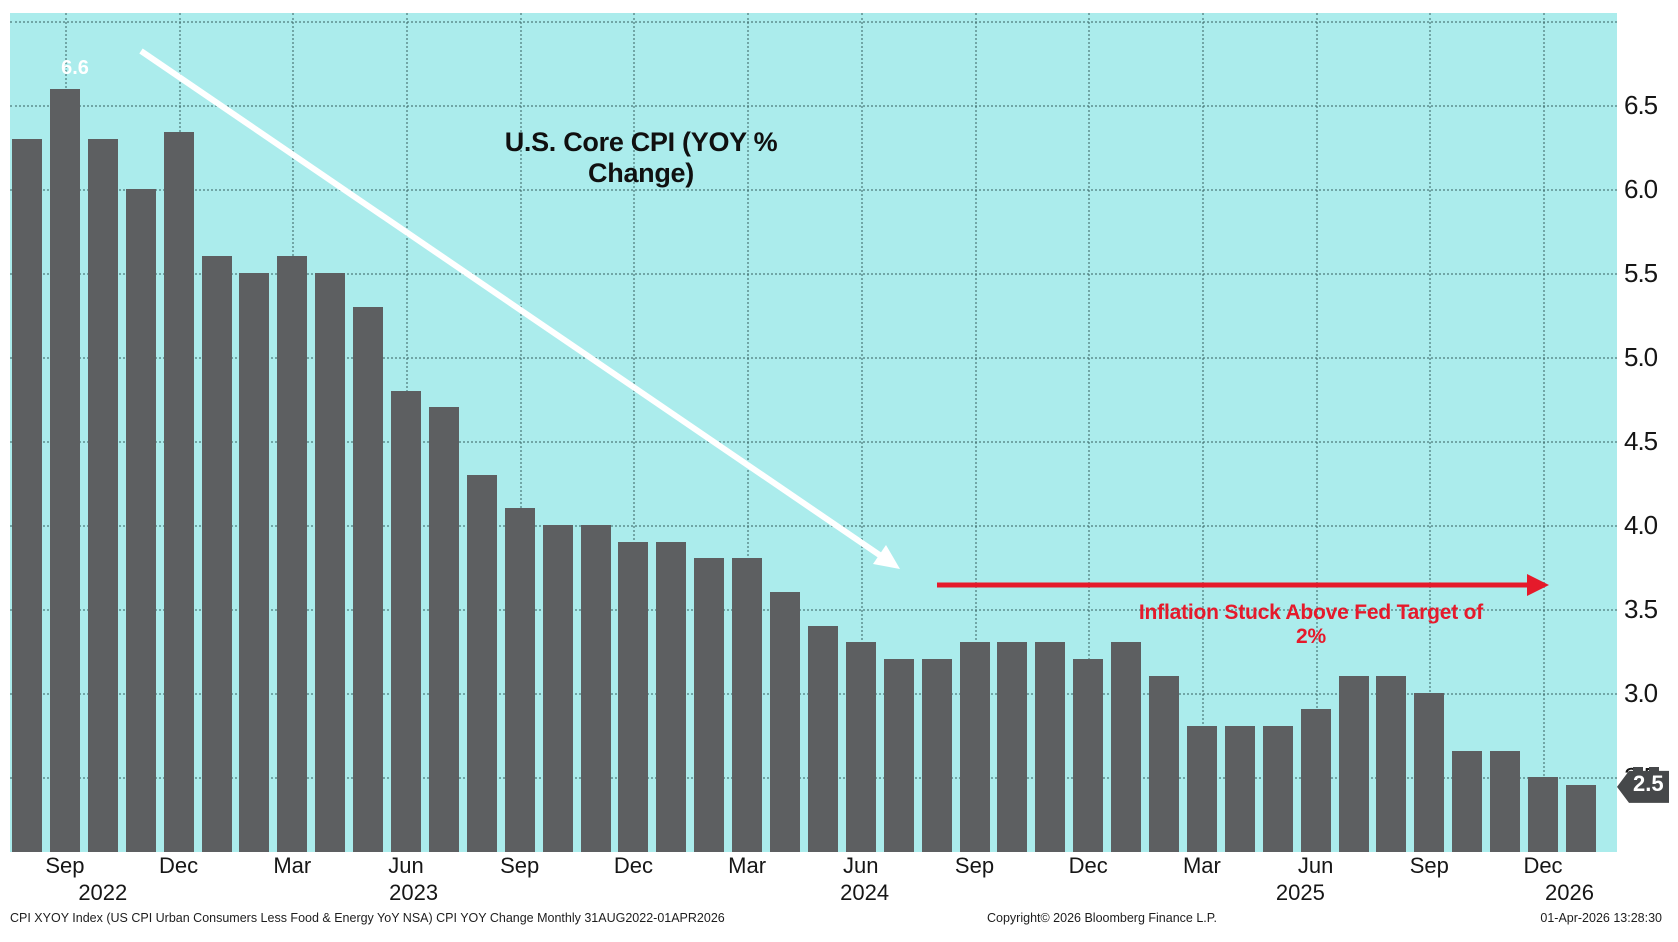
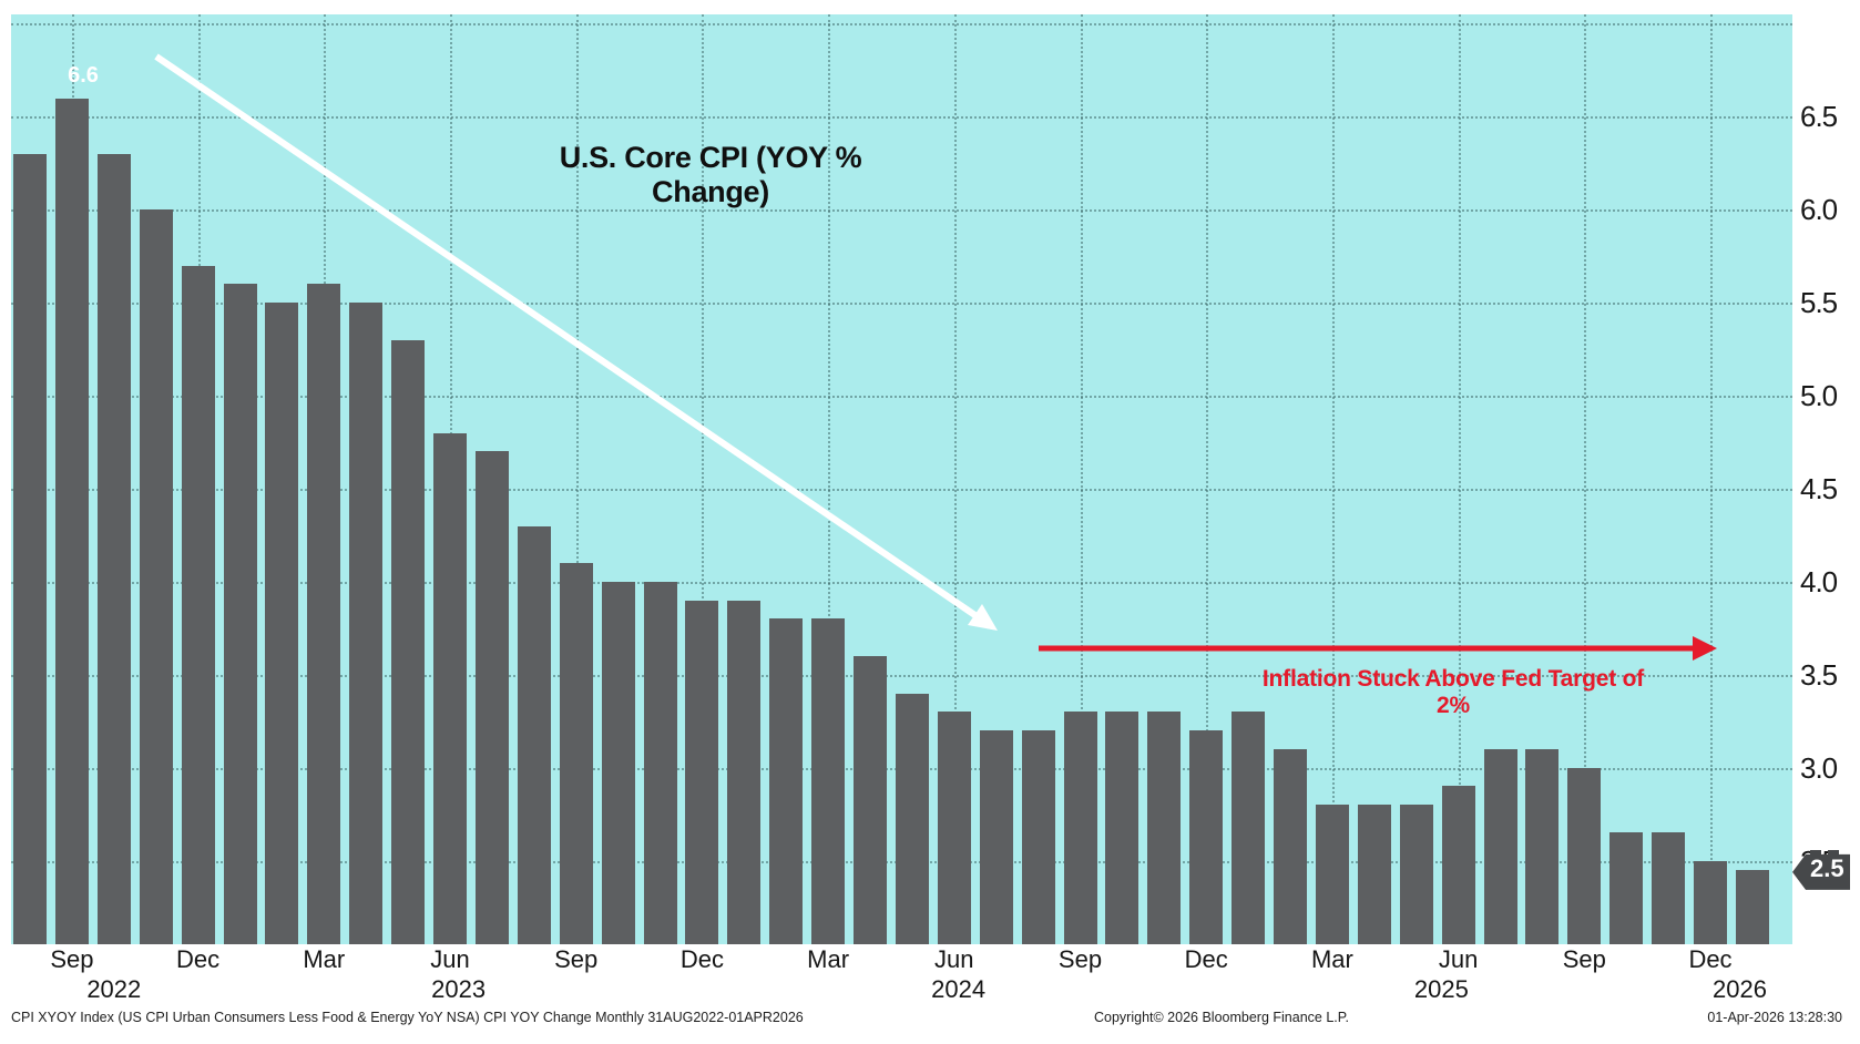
Dec 2022: 6.34 -> 5.70
